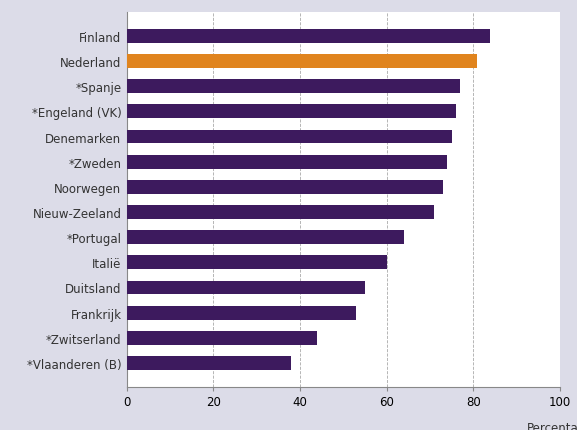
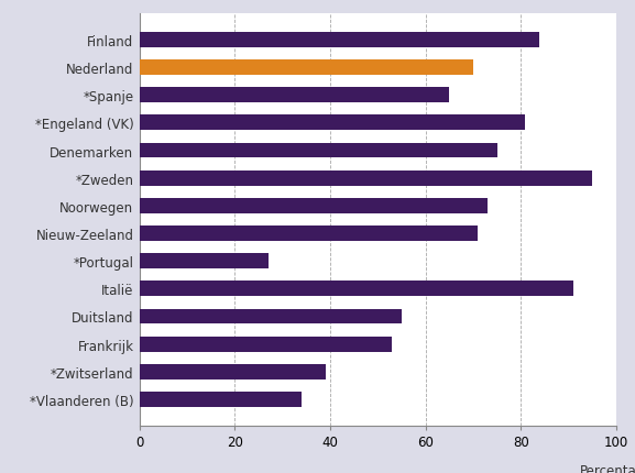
Nederland: 81 -> 70
*Spanje: 77 -> 65
*Engeland (VK): 76 -> 81
*Zweden: 74 -> 95
*Portugal: 64 -> 27
Italië: 60 -> 91
*Zwitserland: 44 -> 39
*Vlaanderen (B): 38 -> 34
